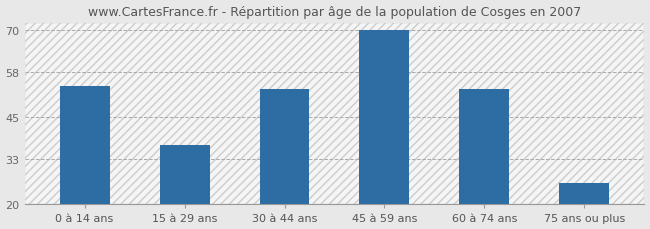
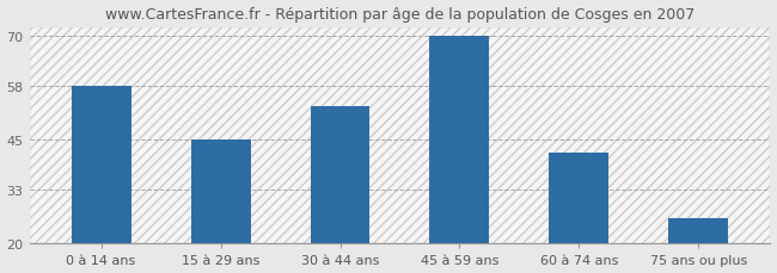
0 à 14 ans: 54 -> 58
15 à 29 ans: 37 -> 45
60 à 74 ans: 53 -> 42
